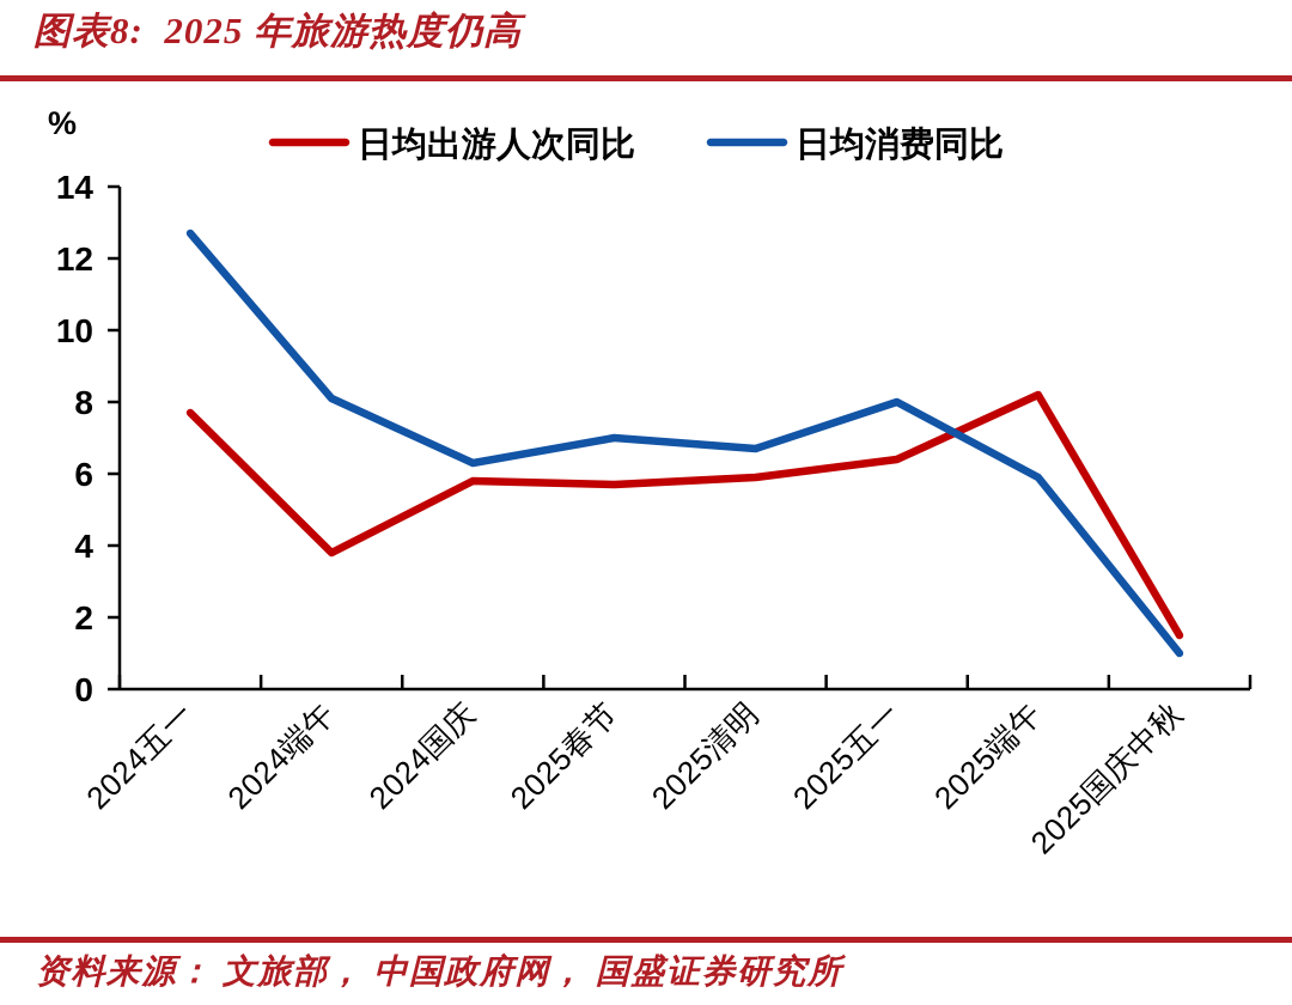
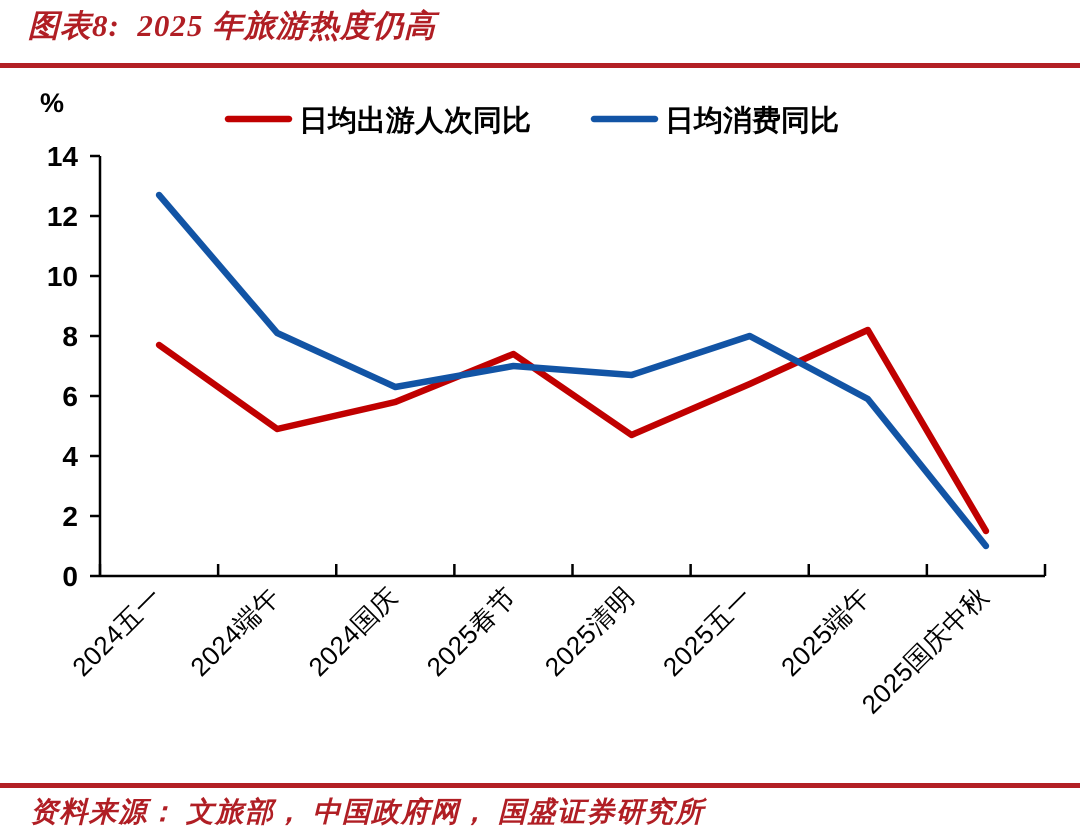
日均出游人次同比/2024端午: 3.8 -> 4.9
日均出游人次同比/2025春节: 5.7 -> 7.4
日均出游人次同比/2025清明: 5.9 -> 4.7
